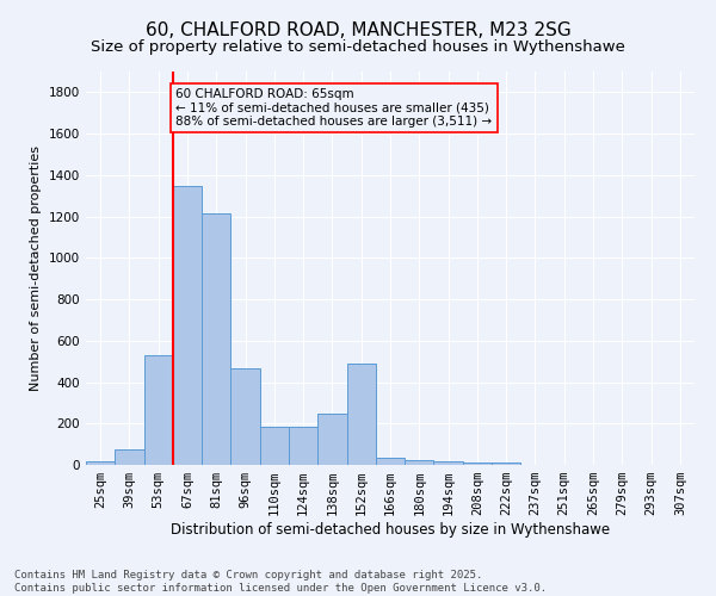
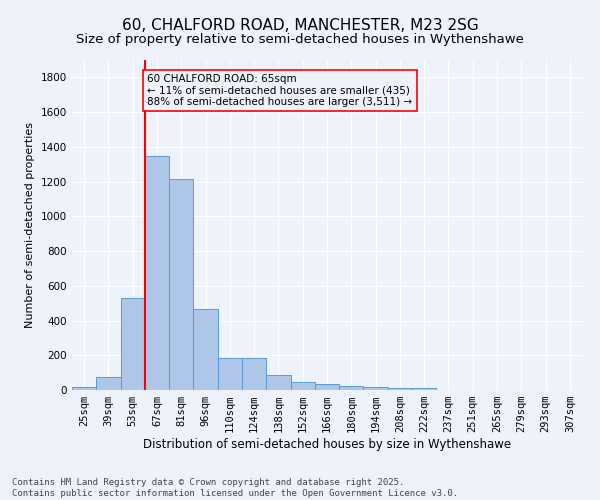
138sqm: 250 -> 80
152sqm: 490 -> 40
